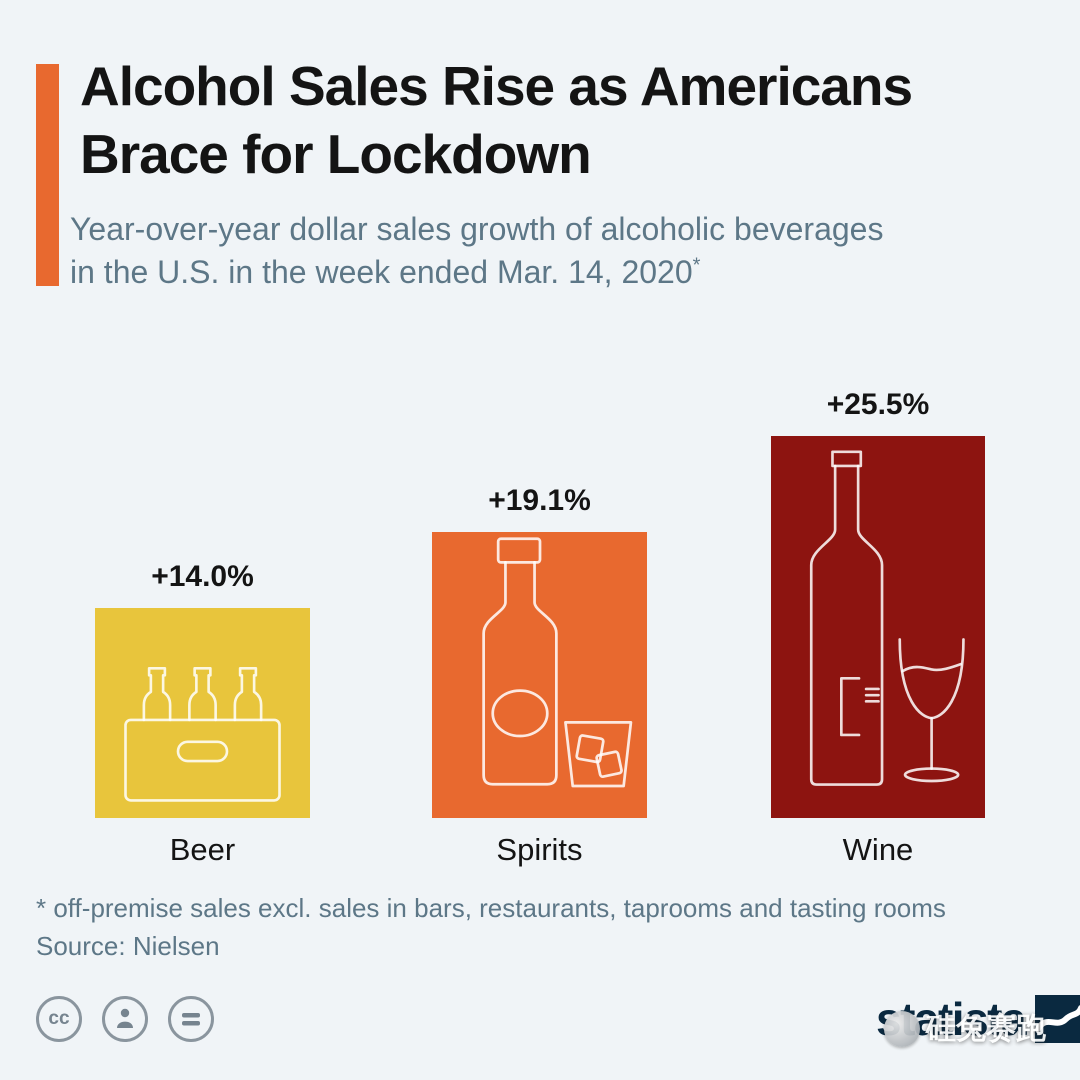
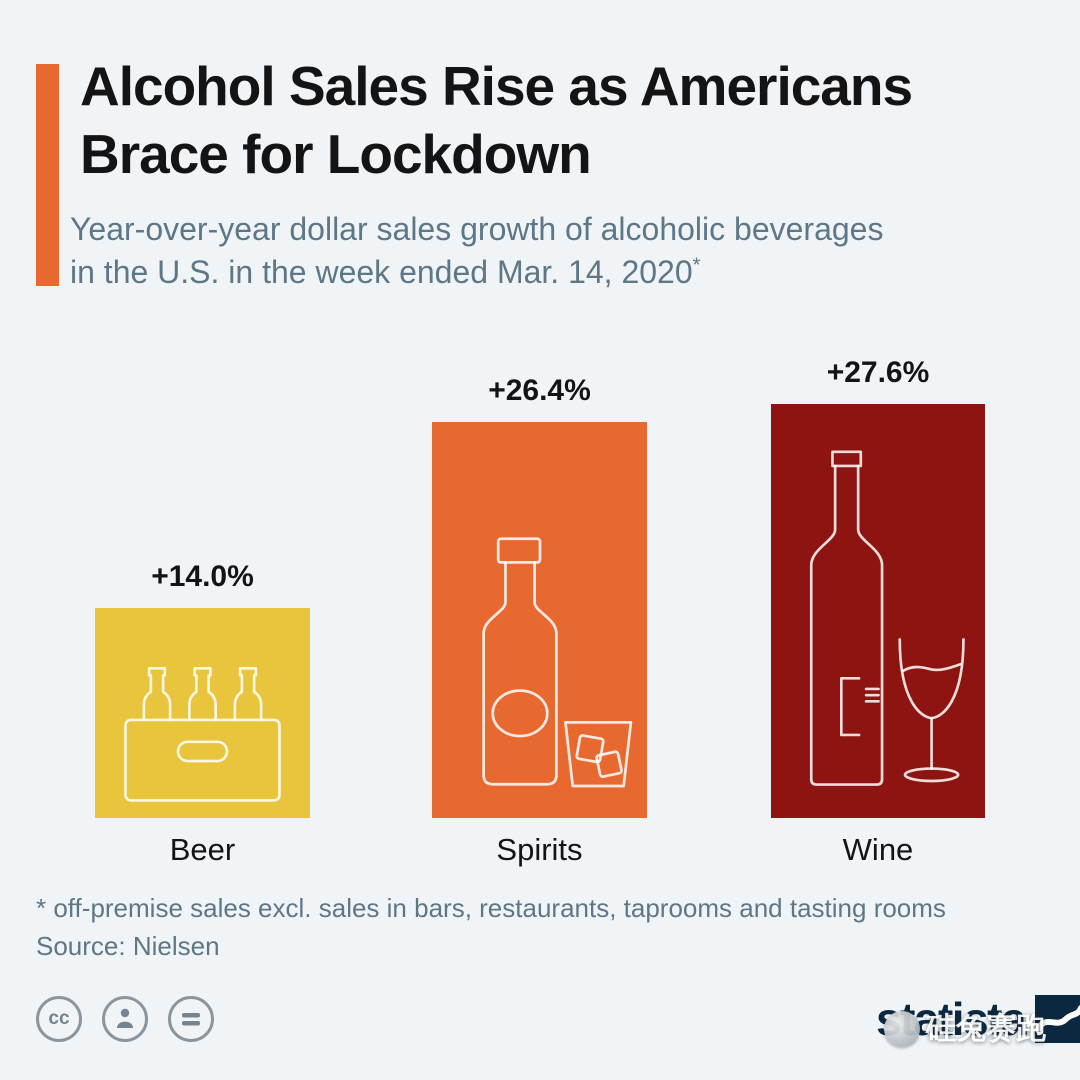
Spirits: +19.1% -> +26.4%
Wine: +25.5% -> +27.6%
